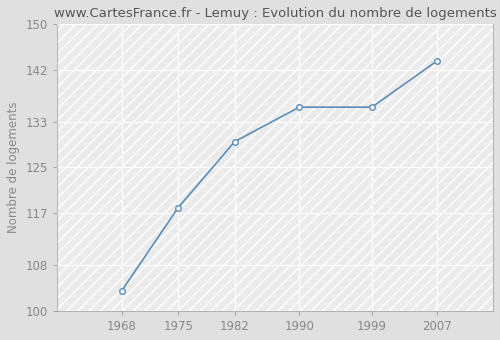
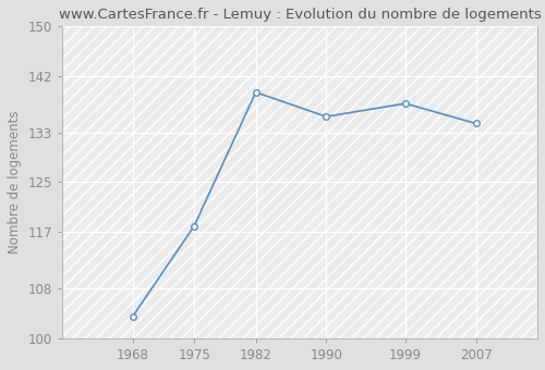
1982: 129.5 -> 139.4
1999: 135.5 -> 137.6
2007: 143.5 -> 134.4
